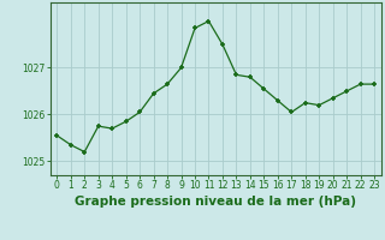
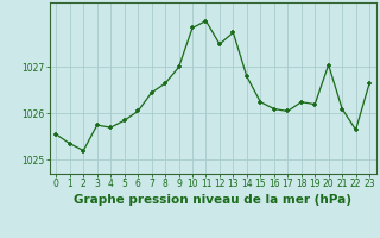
13: 1026.85 -> 1027.75
15: 1026.55 -> 1026.25
16: 1026.30 -> 1026.10
20: 1026.35 -> 1027.05
21: 1026.50 -> 1026.10
22: 1026.65 -> 1025.65
